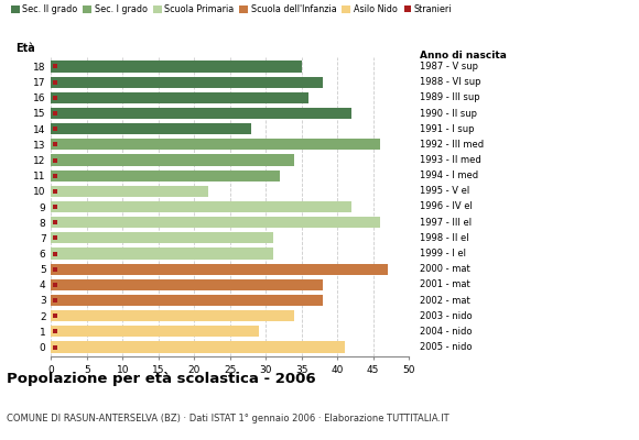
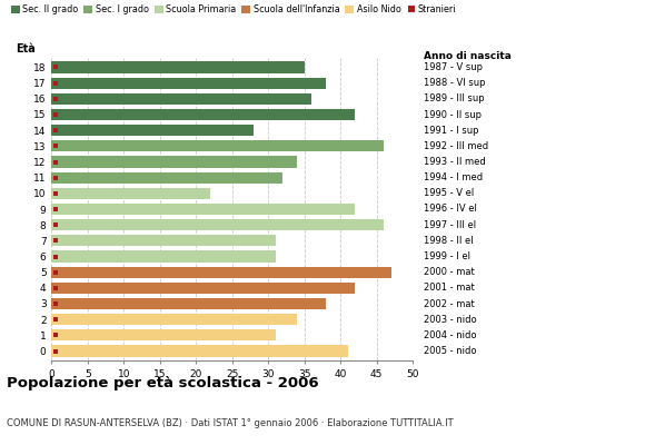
4: 38 -> 42
1: 29 -> 31
